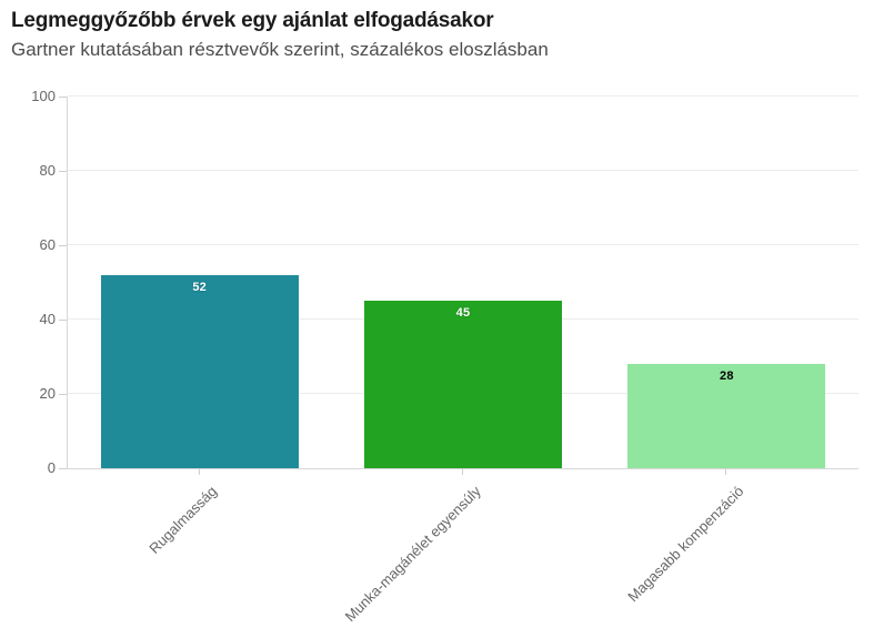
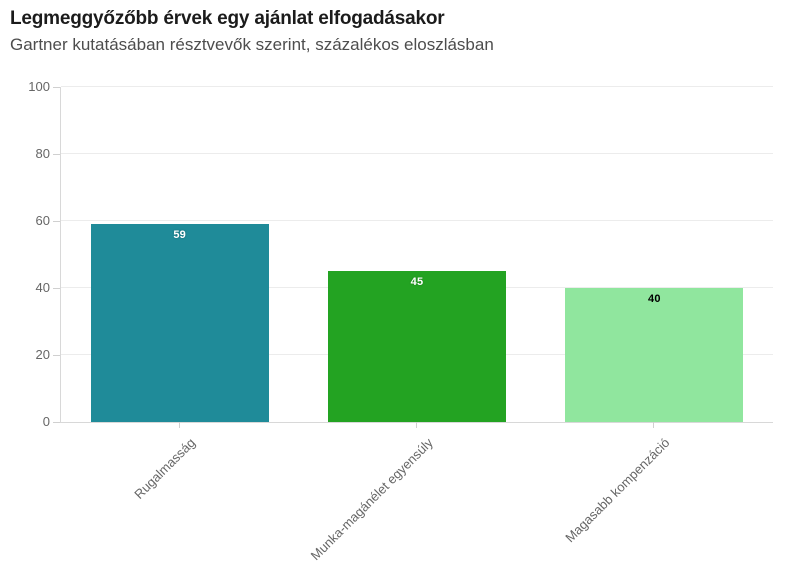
Rugalmasság: 52 -> 59
Magasabb kompenzáció: 28 -> 40
